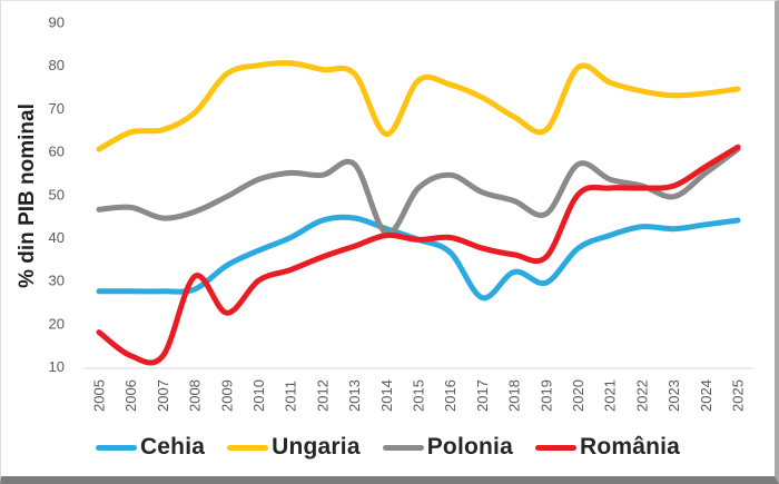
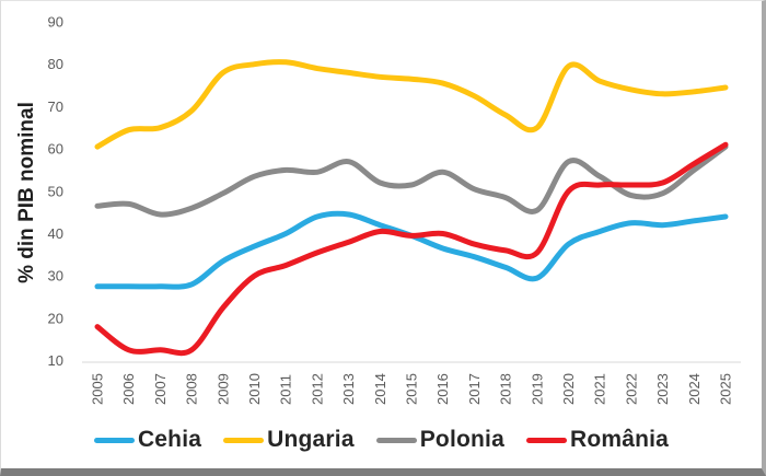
România/2008: 31 -> 12
Ungaria/2014: 64 -> 77
Polonia/2014: 41 -> 52
Cehia/2017: 26 -> 34
Polonia/2022: 52 -> 49
